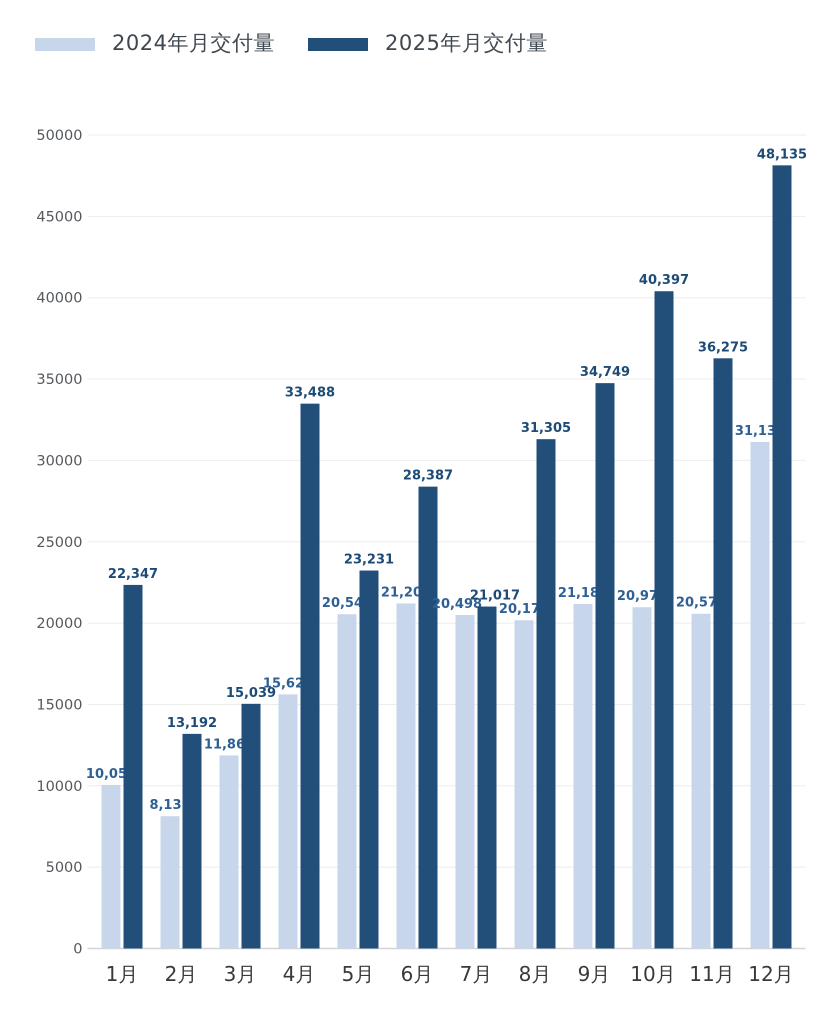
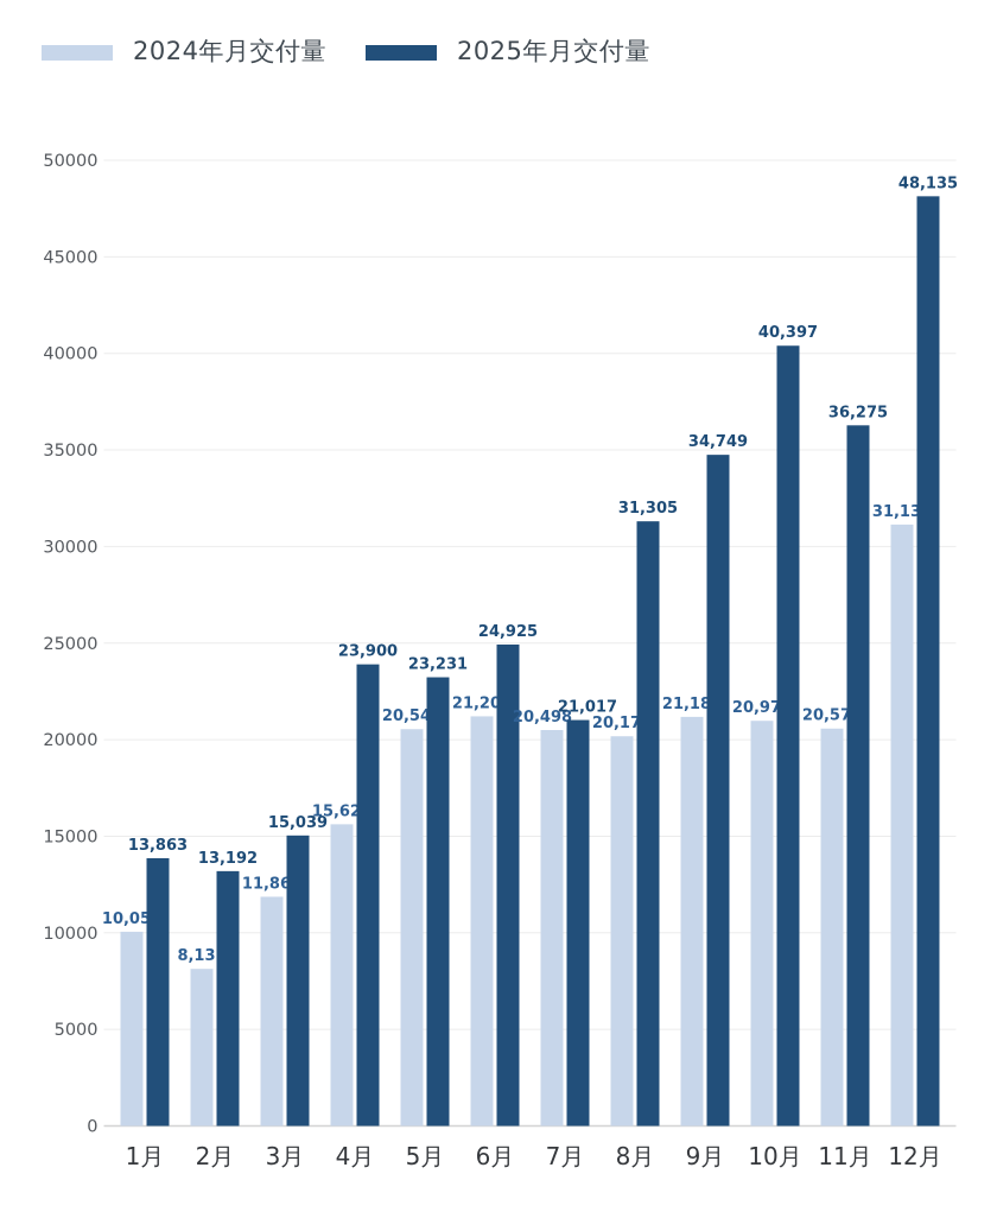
2025年月交付量/1月: 22,347 -> 13,863
2025年月交付量/4月: 33,488 -> 23,900
2025年月交付量/6月: 28,387 -> 24,925
